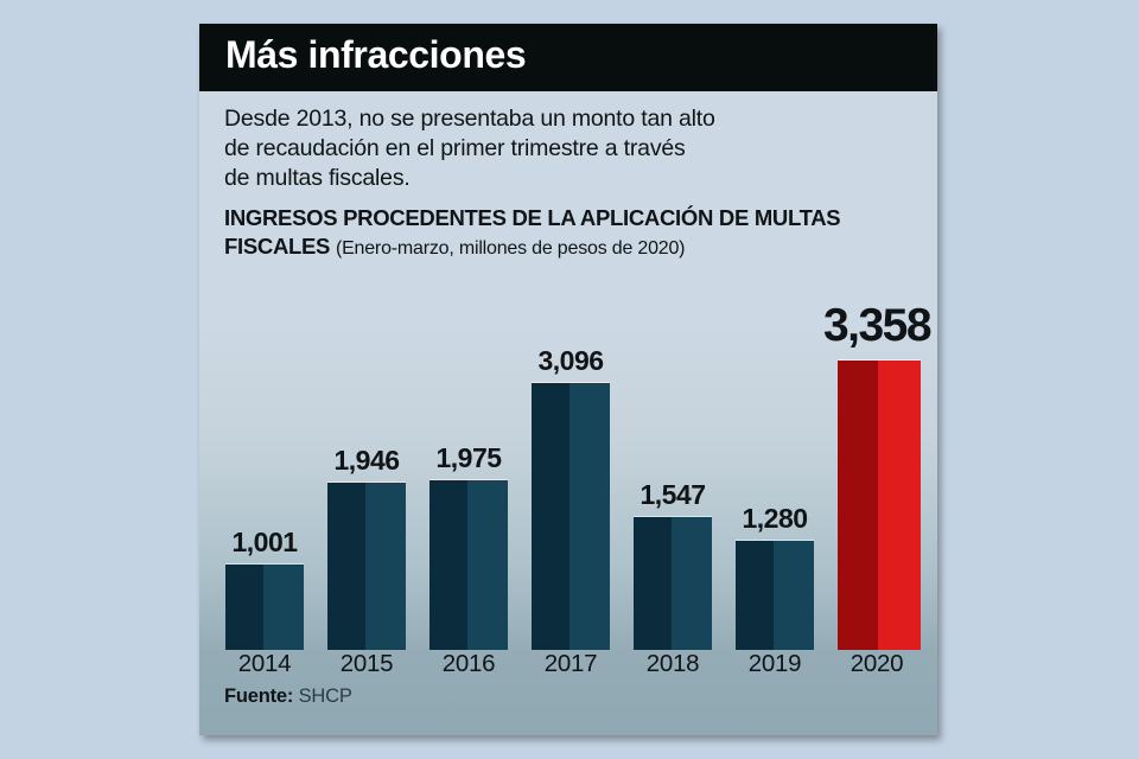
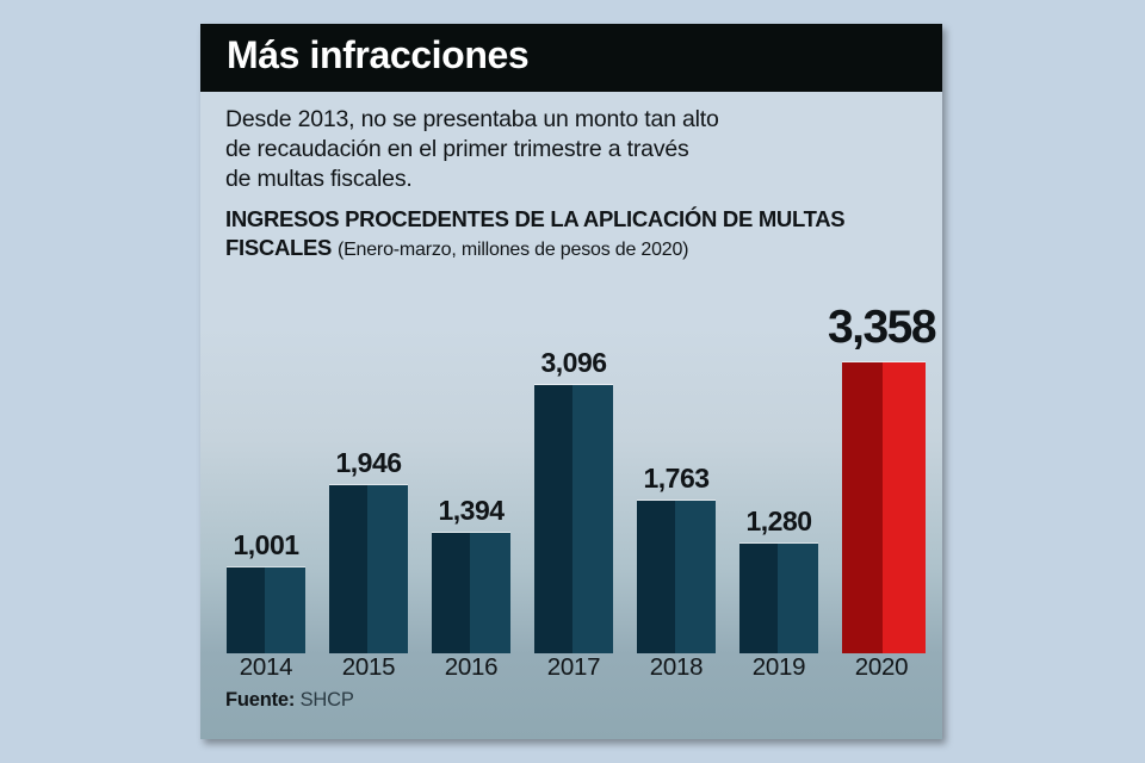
2016: 1,975 -> 1,394
2018: 1,547 -> 1,763
